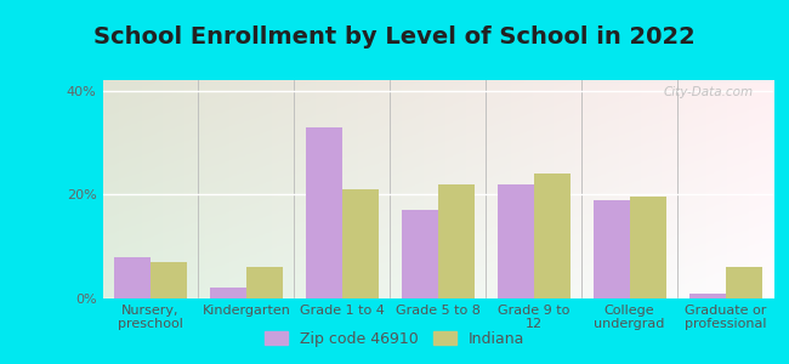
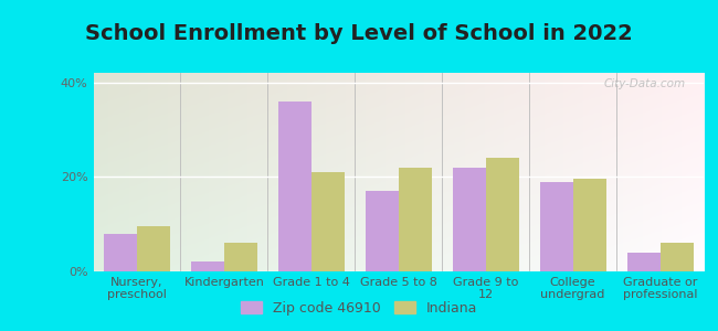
Indiana/Nursery, preschool: 7.0% -> 9.5%
Zip code 46910/Grade 1 to 4: 33% -> 36%
Zip code 46910/Graduate or professional: 1% -> 4%
